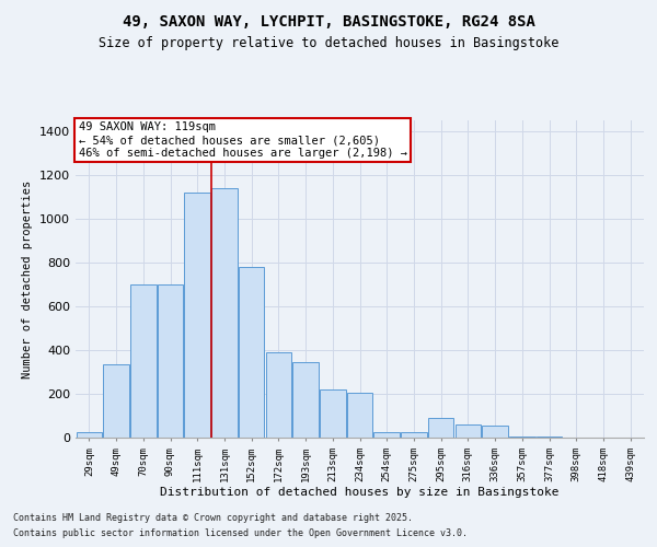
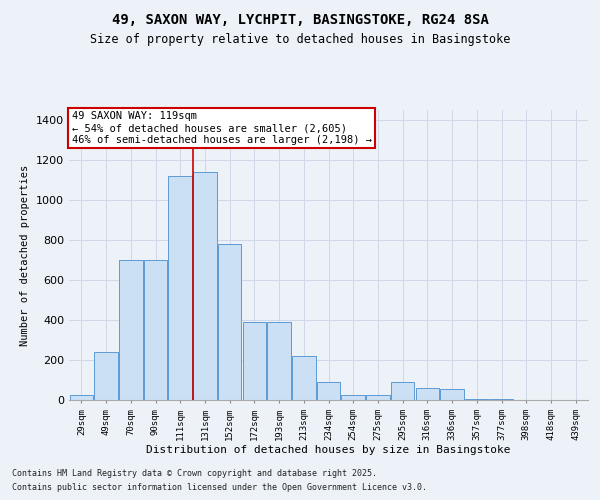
49sqm: 335 -> 240
193sqm: 345 -> 390
234sqm: 205 -> 90
